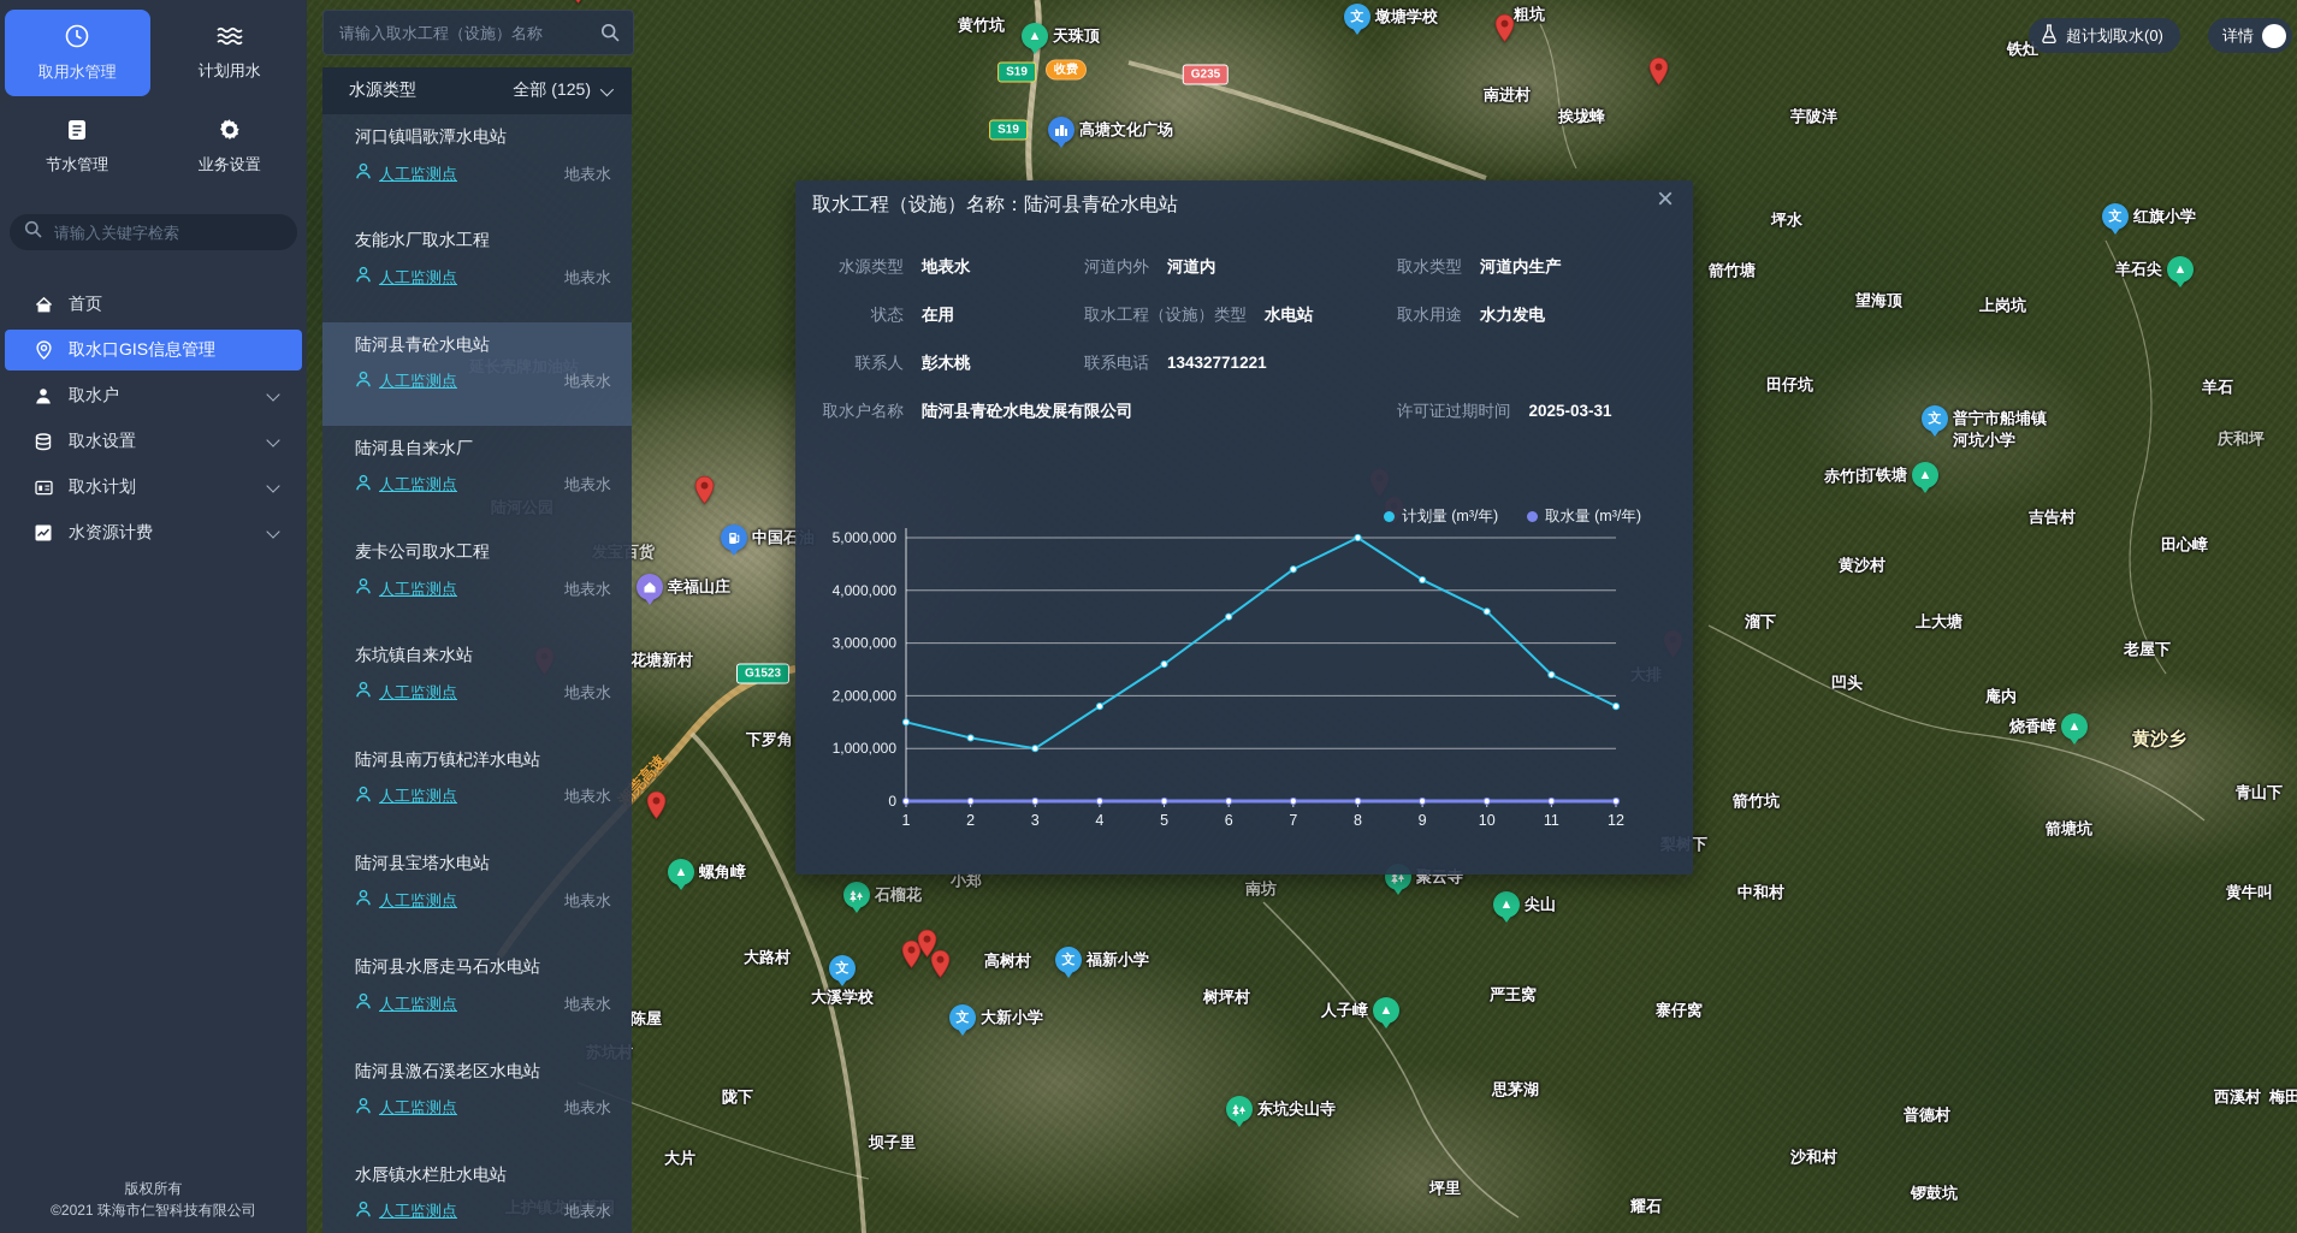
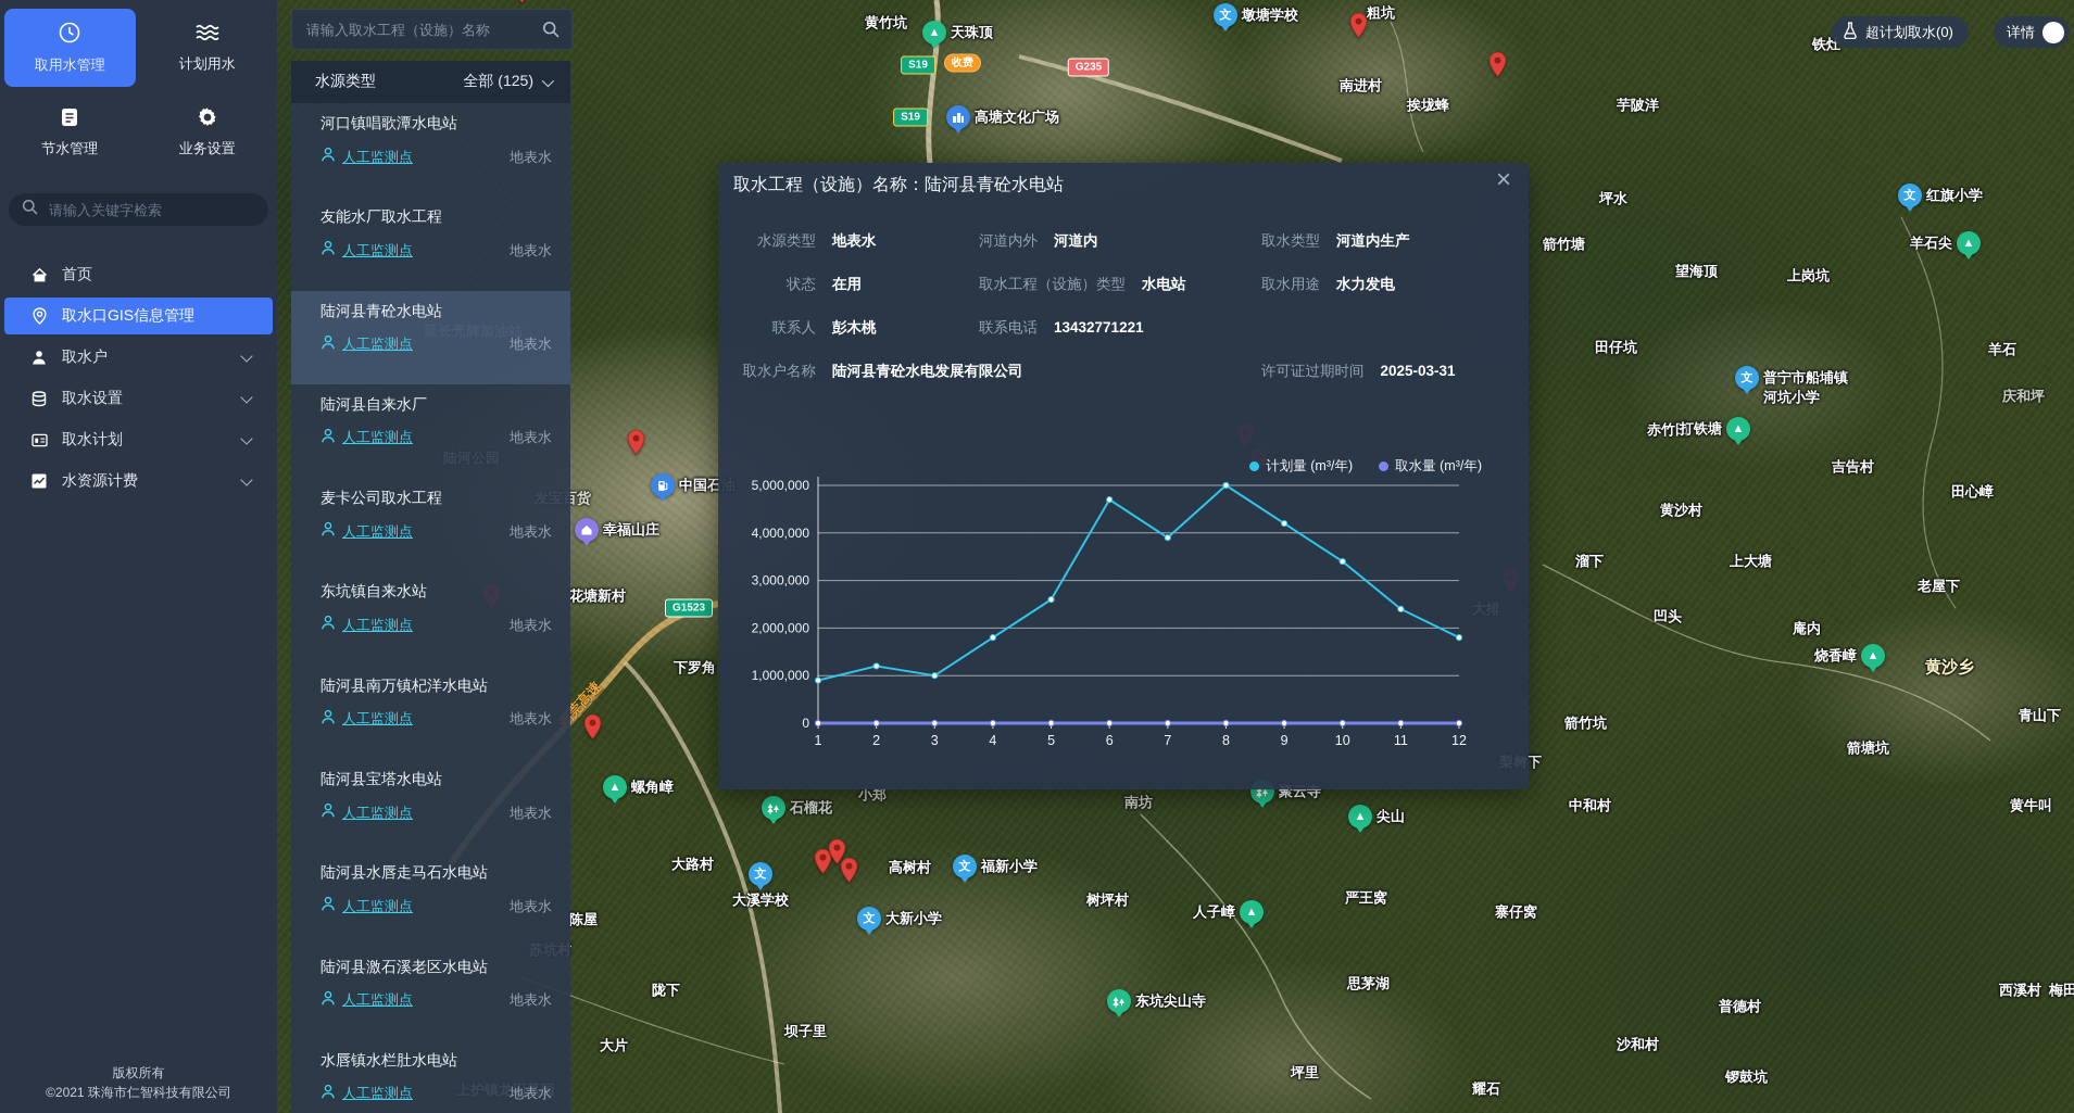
计划量 (m³/年)/1: 1500000 -> 900000
计划量 (m³/年)/6: 3500000 -> 4700000
计划量 (m³/年)/7: 4400000 -> 3900000
计划量 (m³/年)/10: 3600000 -> 3400000
